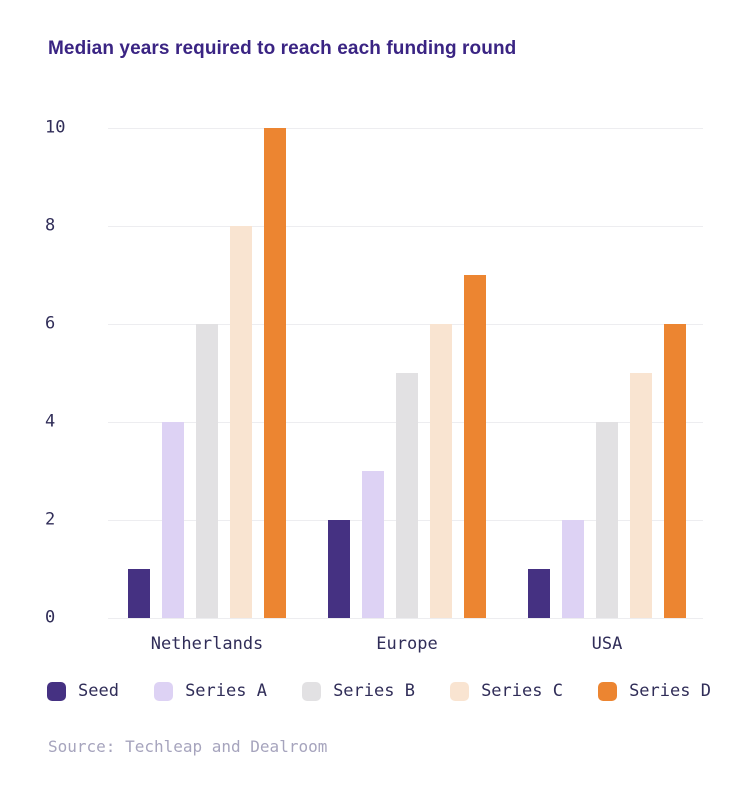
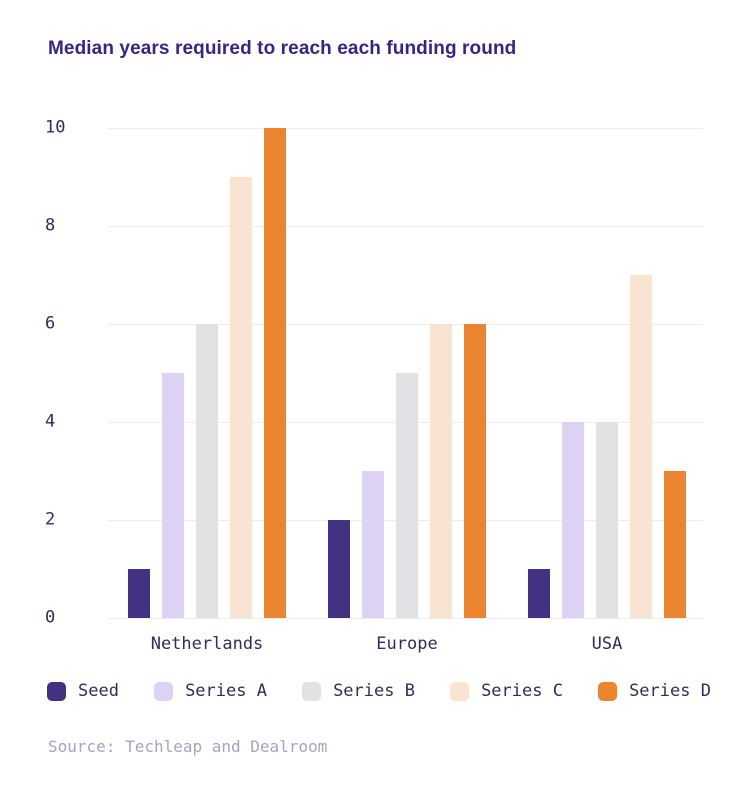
Series A/Netherlands: 4 -> 5
Series C/Netherlands: 8 -> 9
Series D/Europe: 7 -> 6
Series A/USA: 2 -> 4
Series C/USA: 5 -> 7
Series D/USA: 6 -> 3
